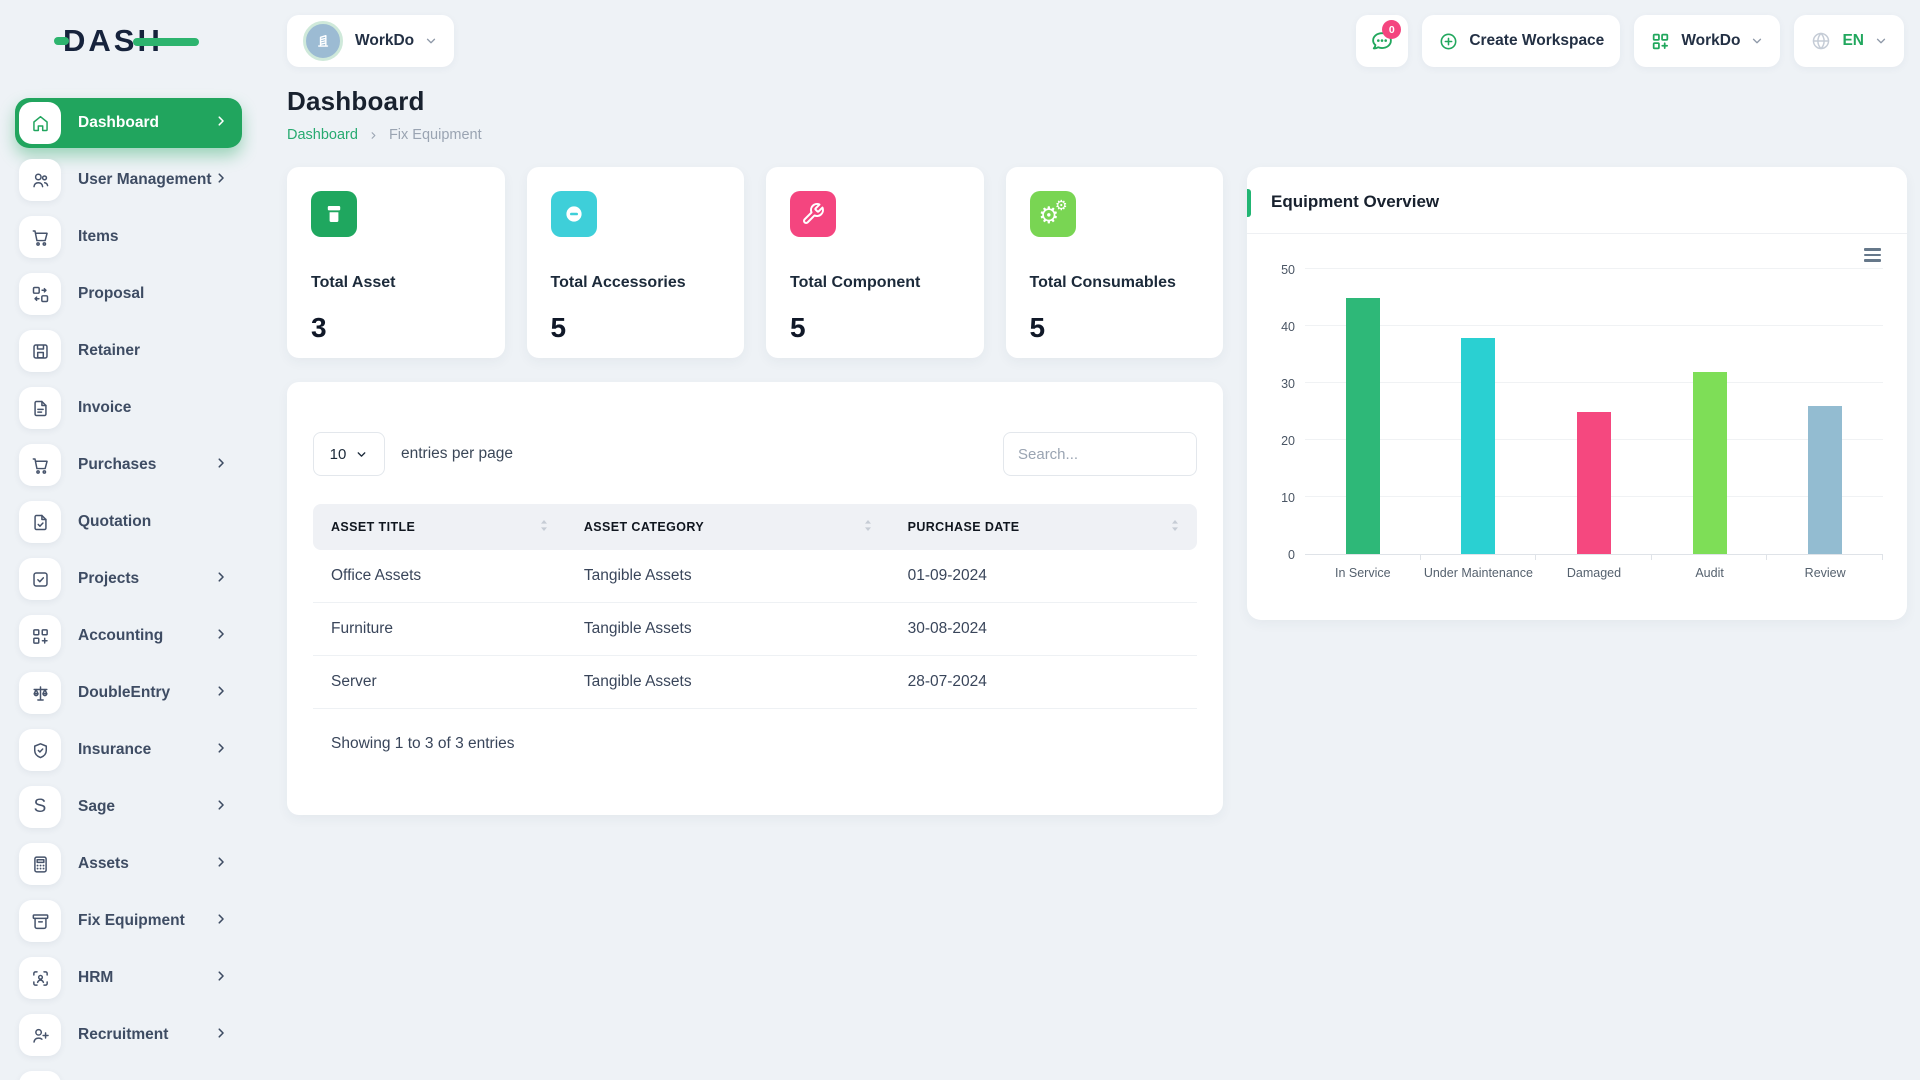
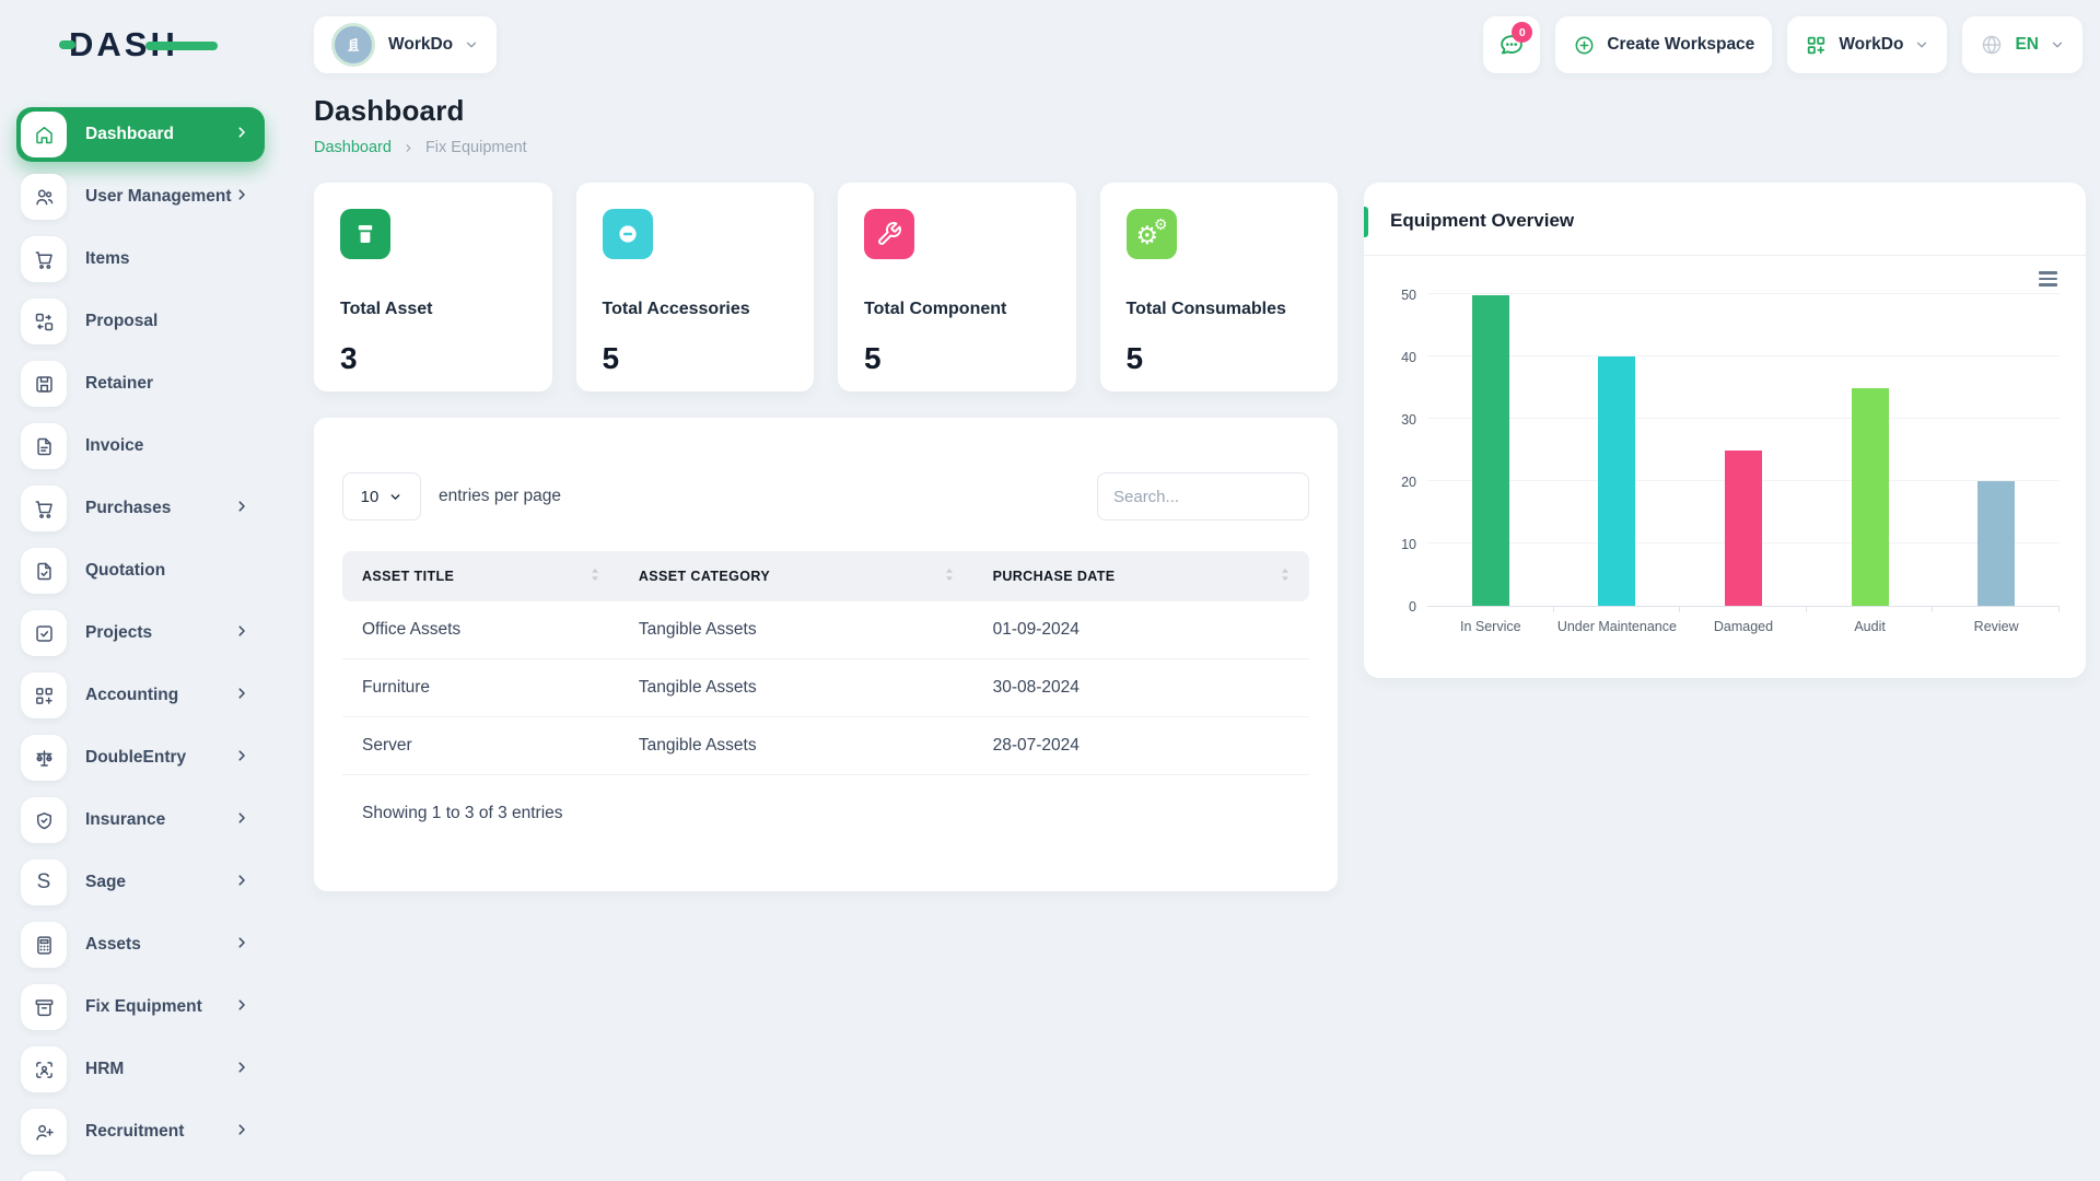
In Service: 45 -> 50
Under Maintenance: 38 -> 40
Audit: 32 -> 35
Review: 26 -> 20
